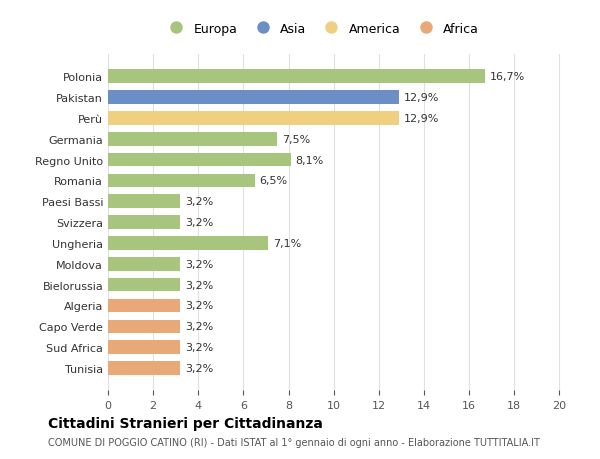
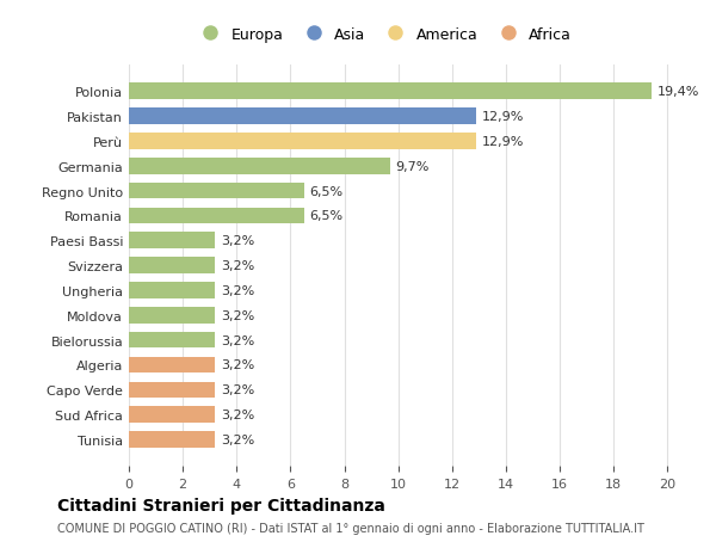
Polonia: 16,7% -> 19,4%
Germania: 7,5% -> 9,7%
Regno Unito: 8,1% -> 6,5%
Ungheria: 7,1% -> 3,2%
